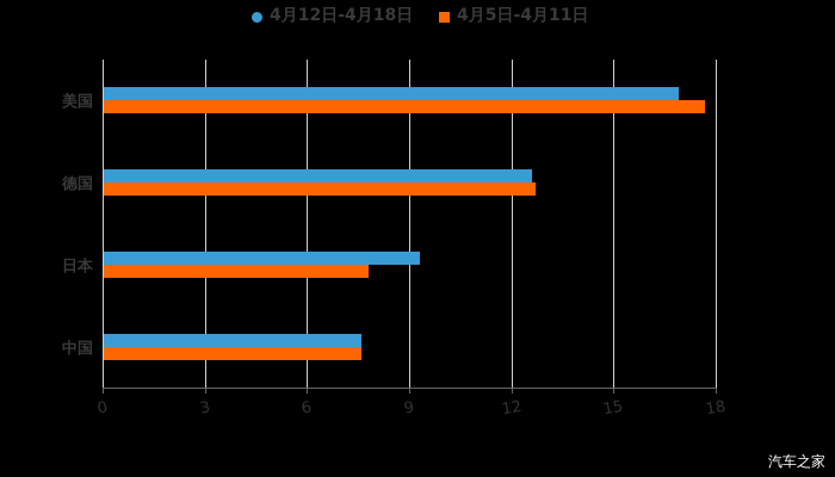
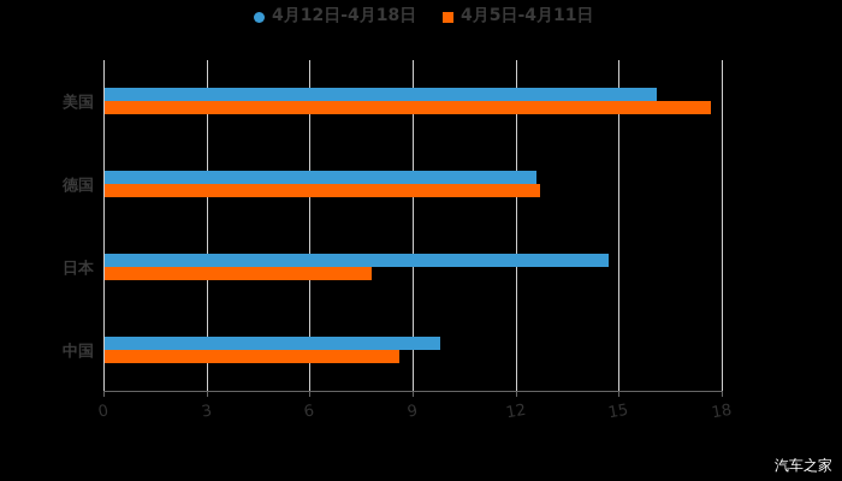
4月12日-4月18日/美国: 16.9 -> 16.1
4月12日-4月18日/日本: 9.3 -> 14.7
4月12日-4月18日/中国: 7.6 -> 9.8
4月5日-4月11日/中国: 7.6 -> 8.6
